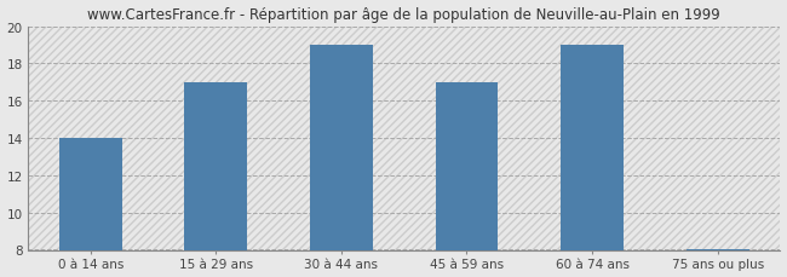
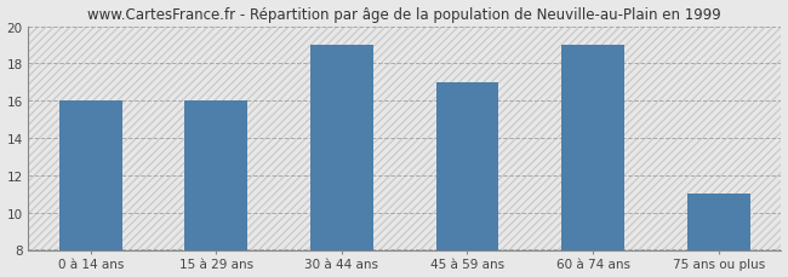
0 à 14 ans: 14 -> 16
15 à 29 ans: 17 -> 16
75 ans ou plus: 8 -> 11
